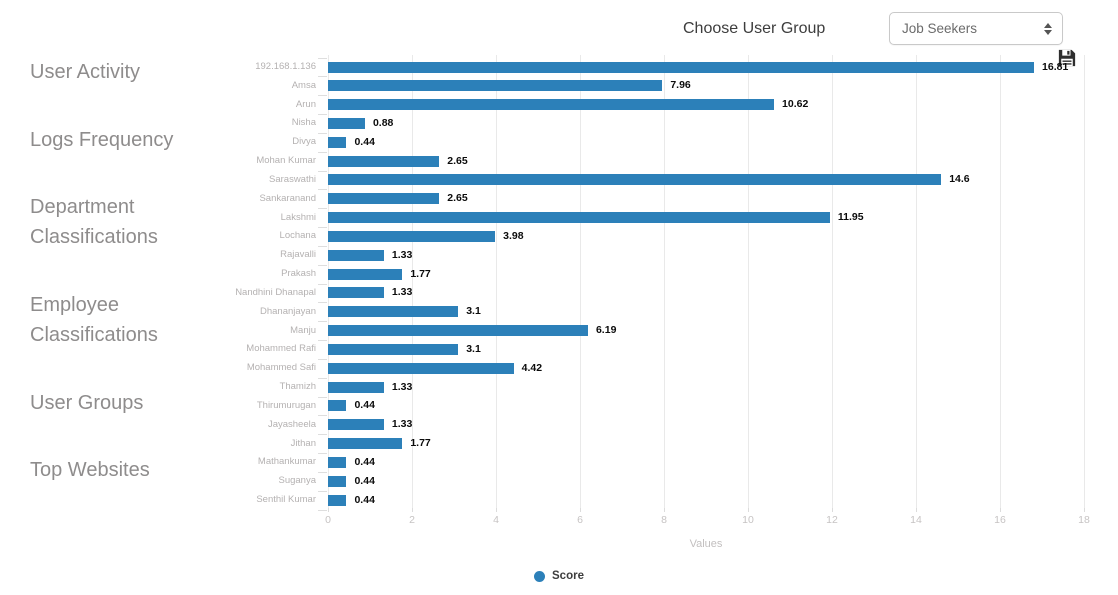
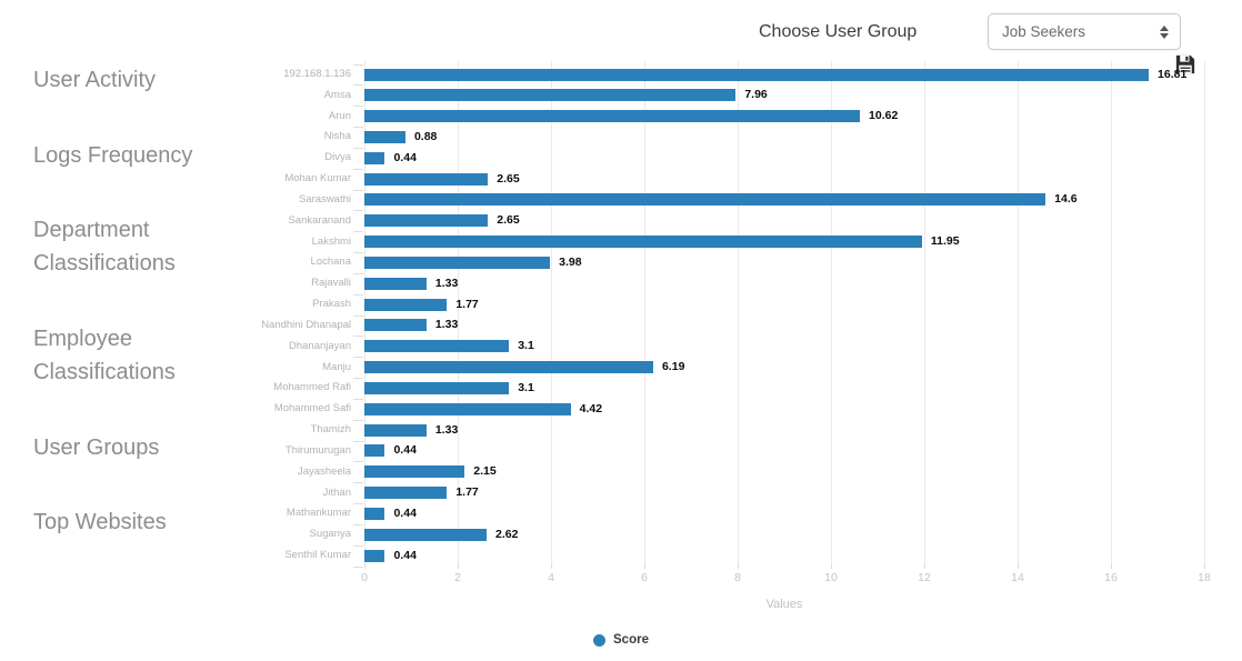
Jayasheela: 1.33 -> 2.15
Suganya: 0.44 -> 2.62
